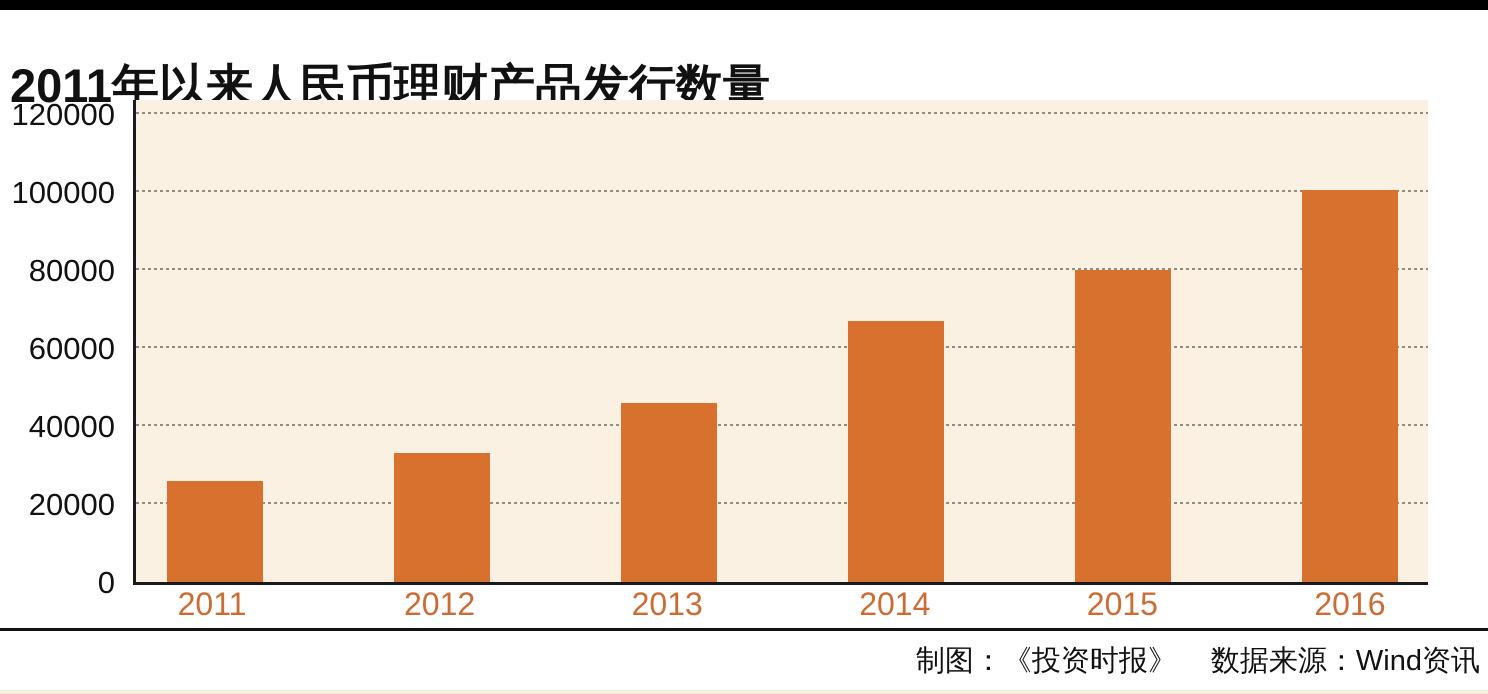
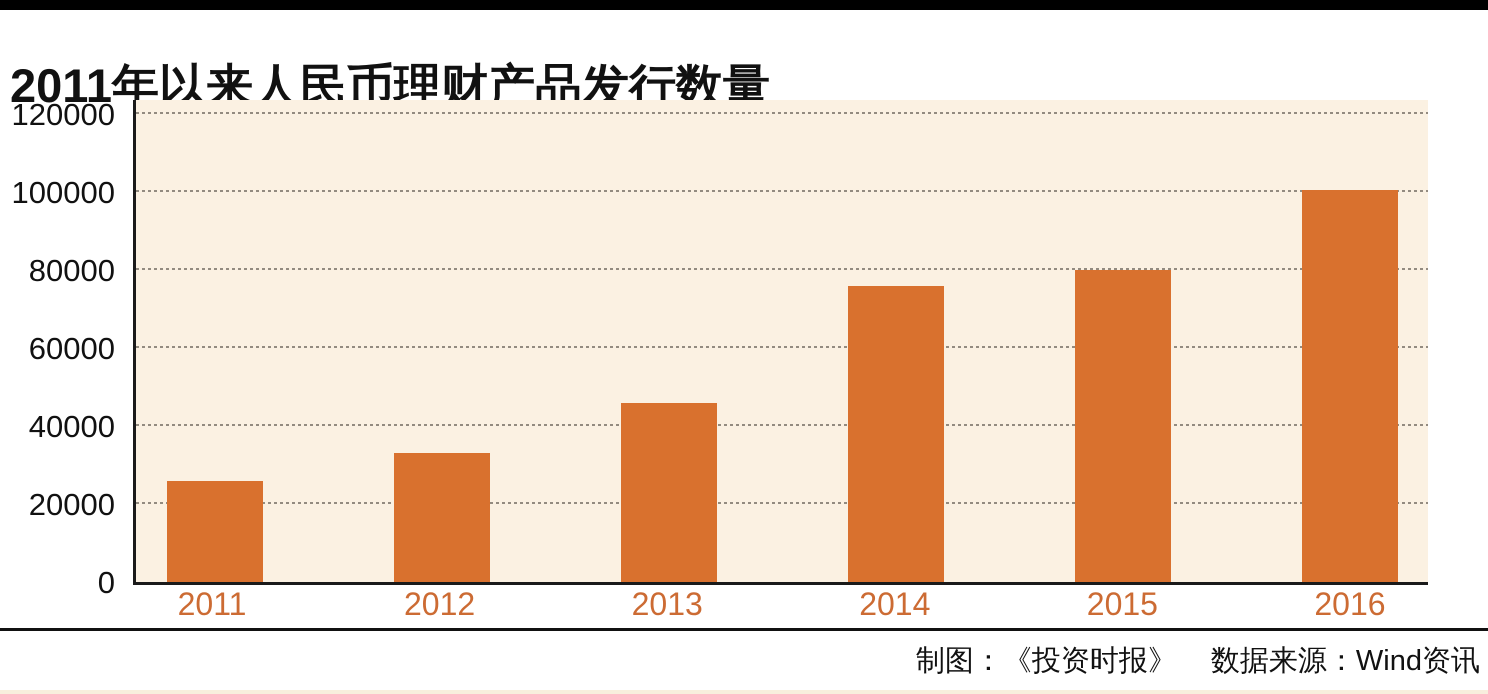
2014: 67000 -> 76000
